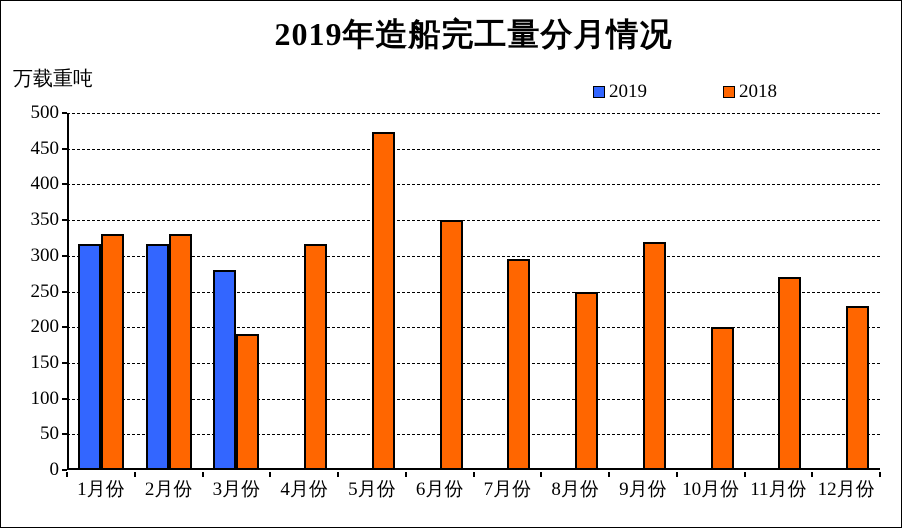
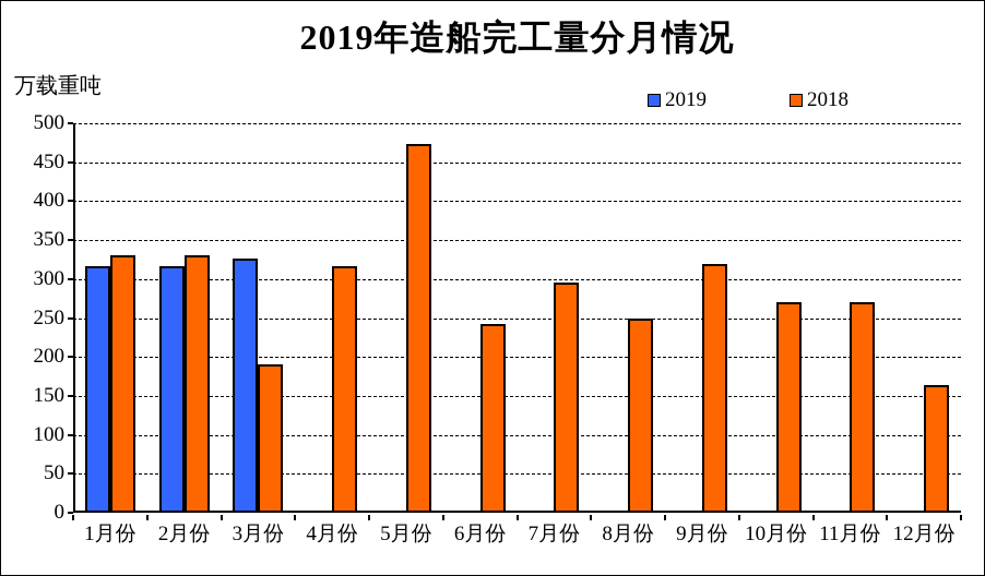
2019/3月份: 280 -> 330
2018/6月份: 350 -> 240
2018/10月份: 200 -> 270
2018/12月份: 230 -> 160
